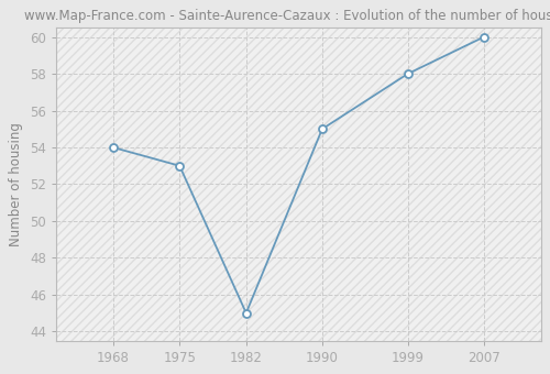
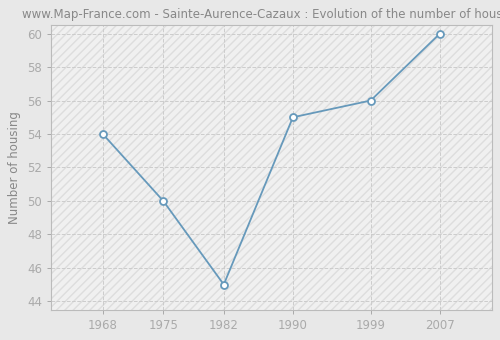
1975: 53 -> 50
1999: 58 -> 56
